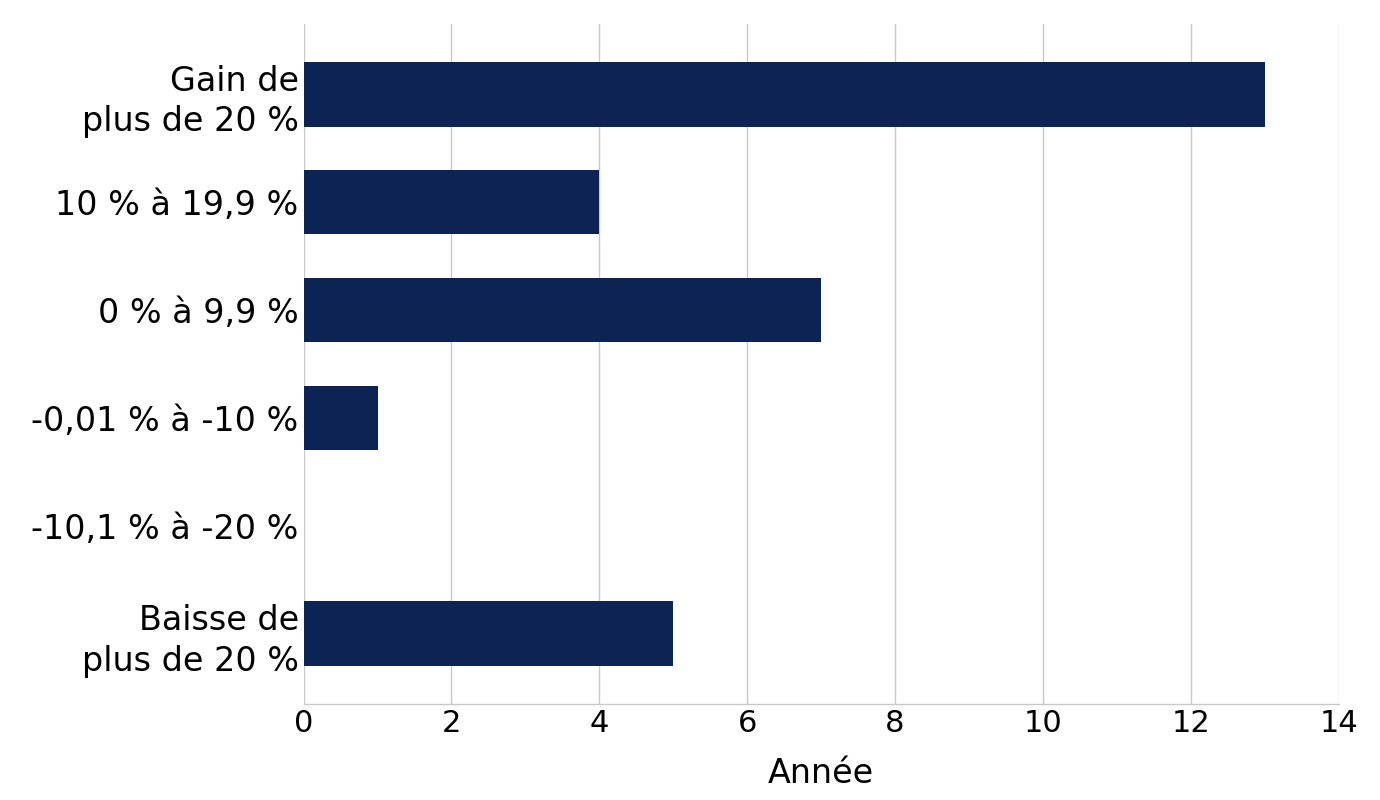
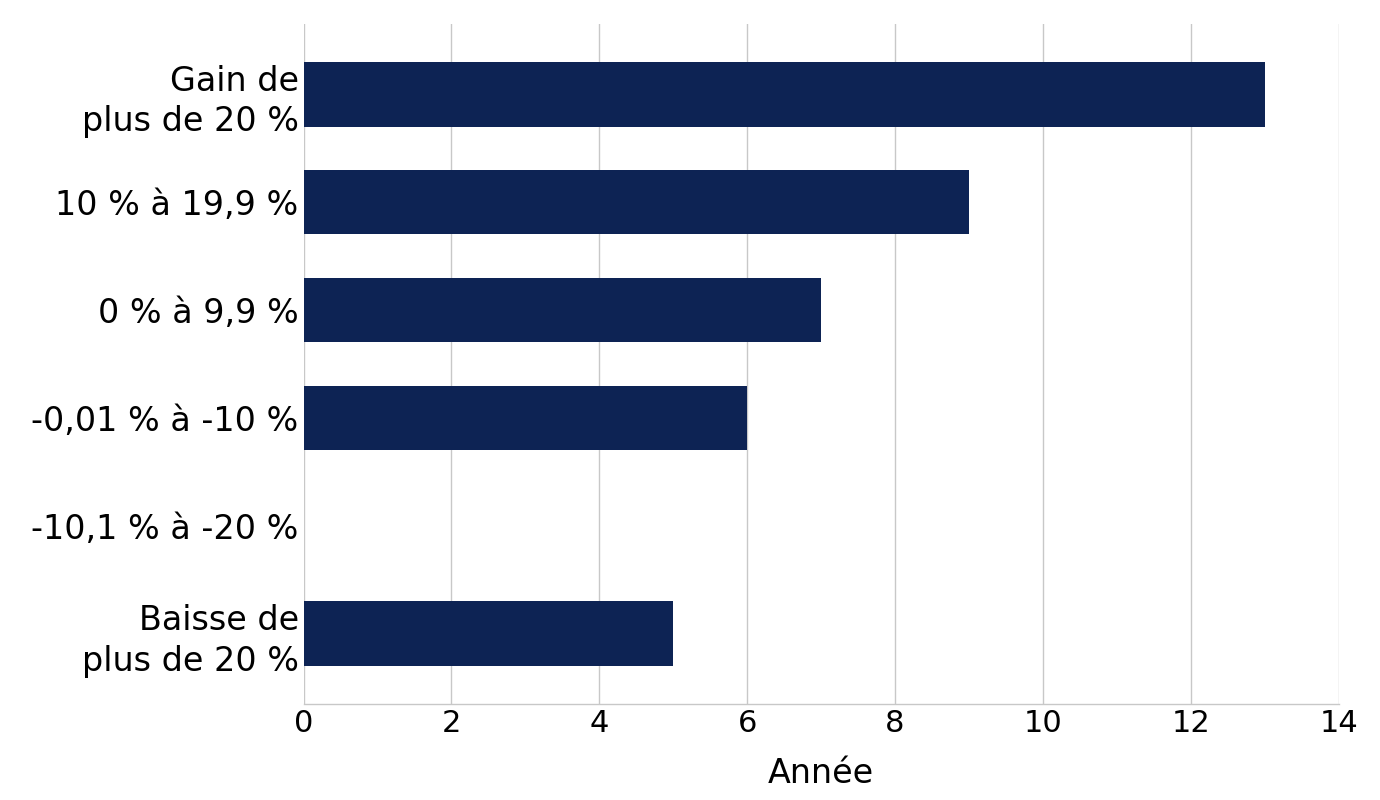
10 % à 19,9 %: 4 -> 9
-0,01 % à -10 %: 1 -> 6
